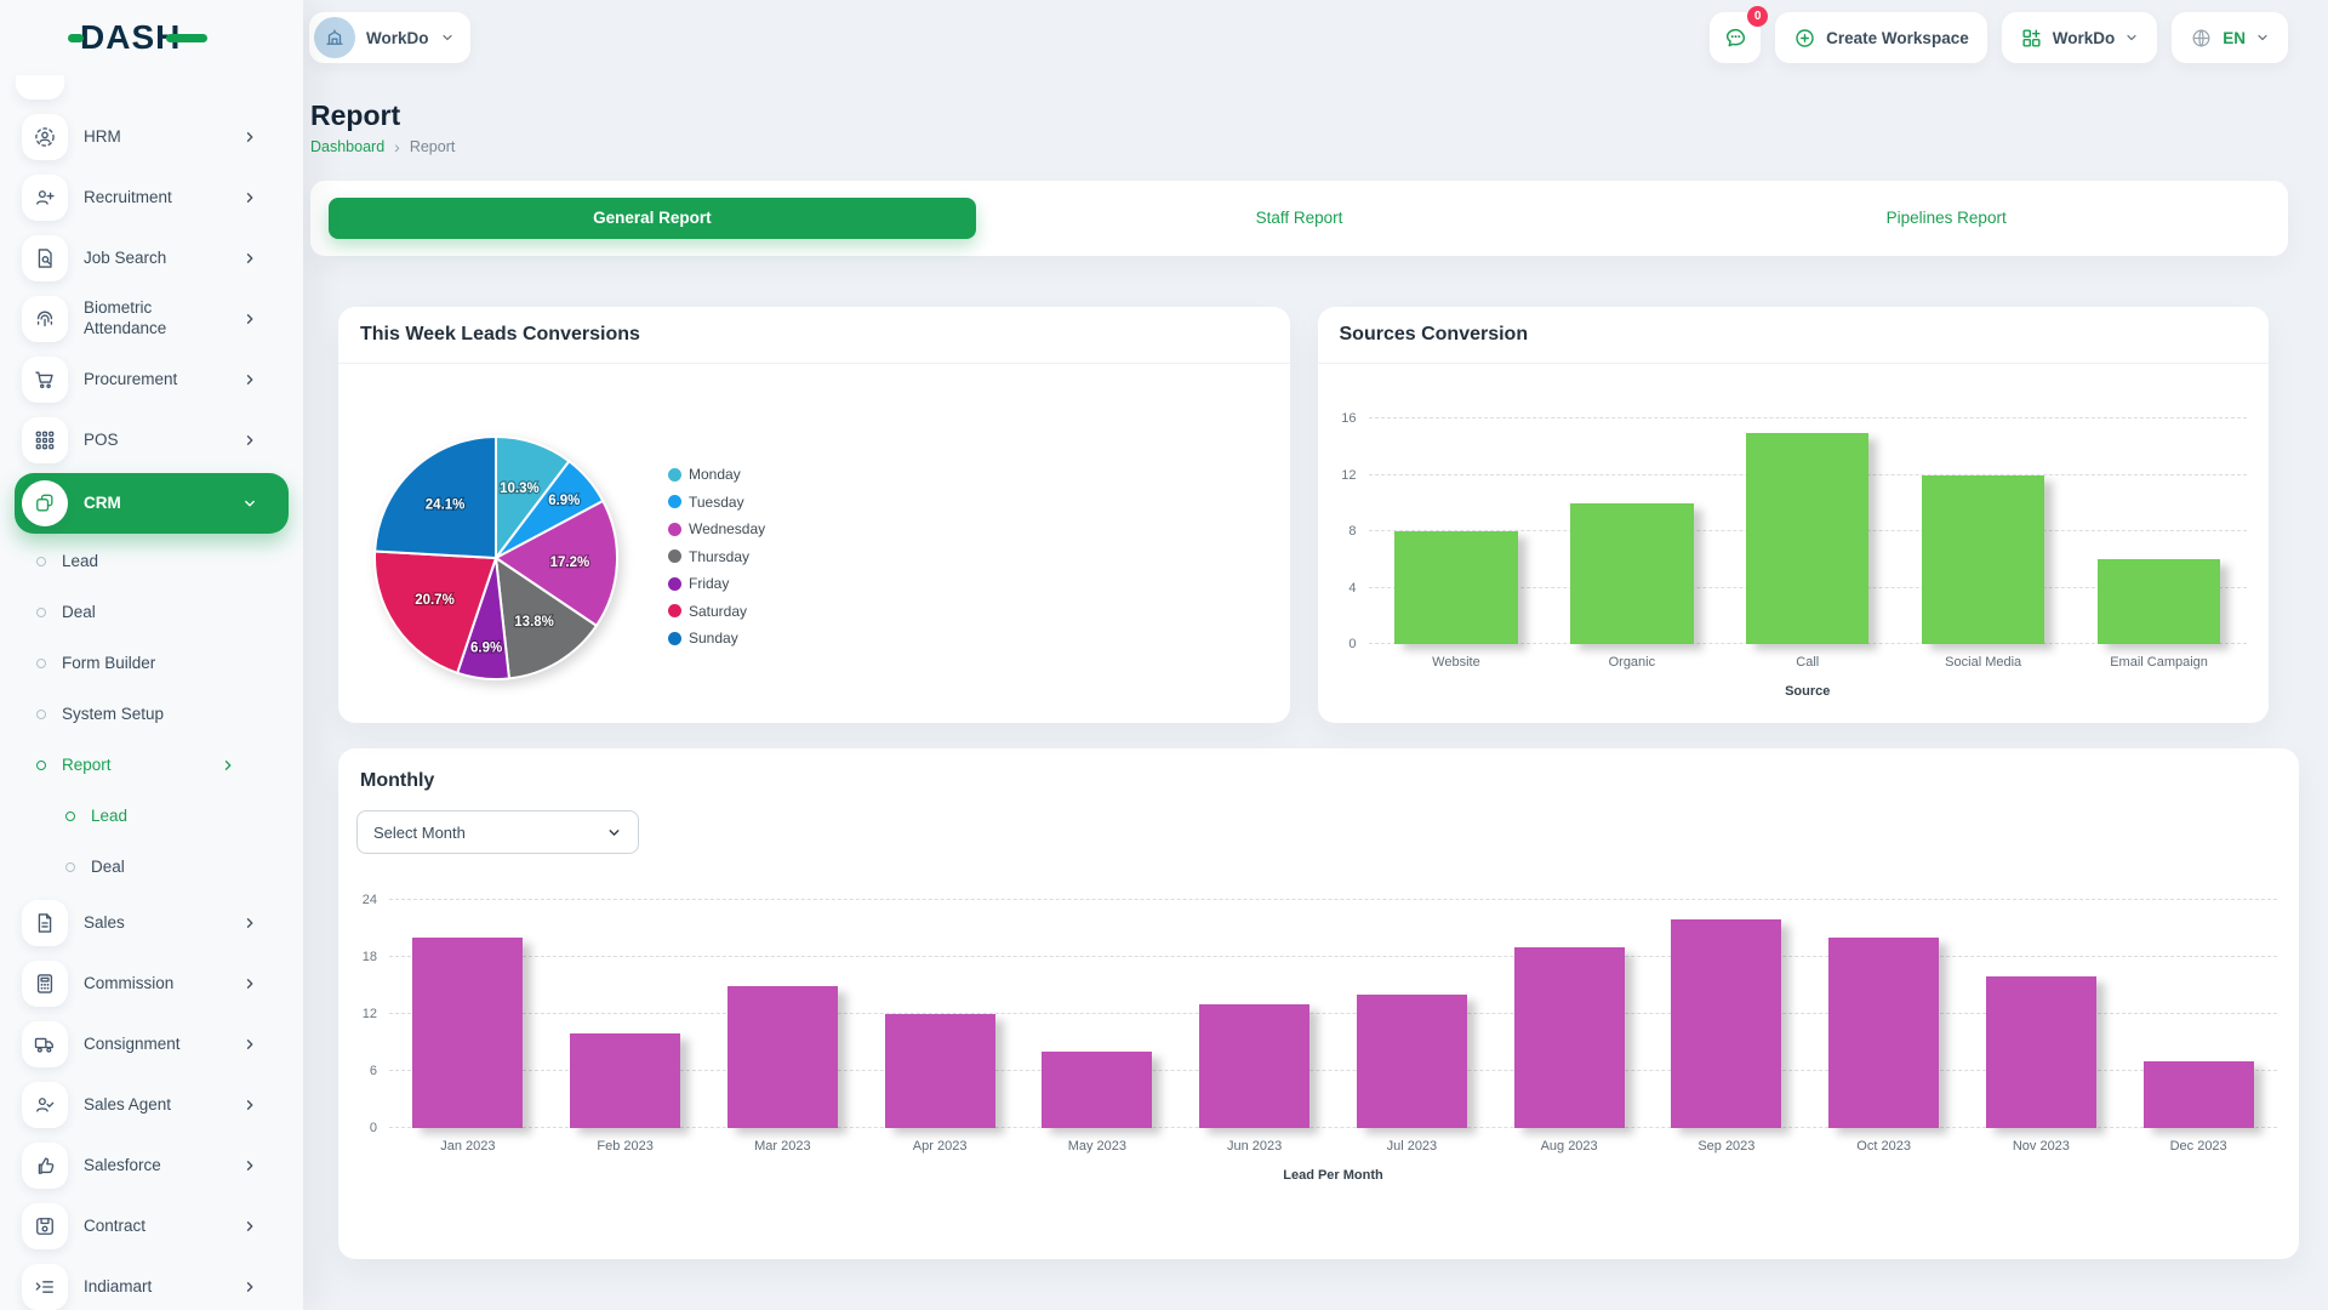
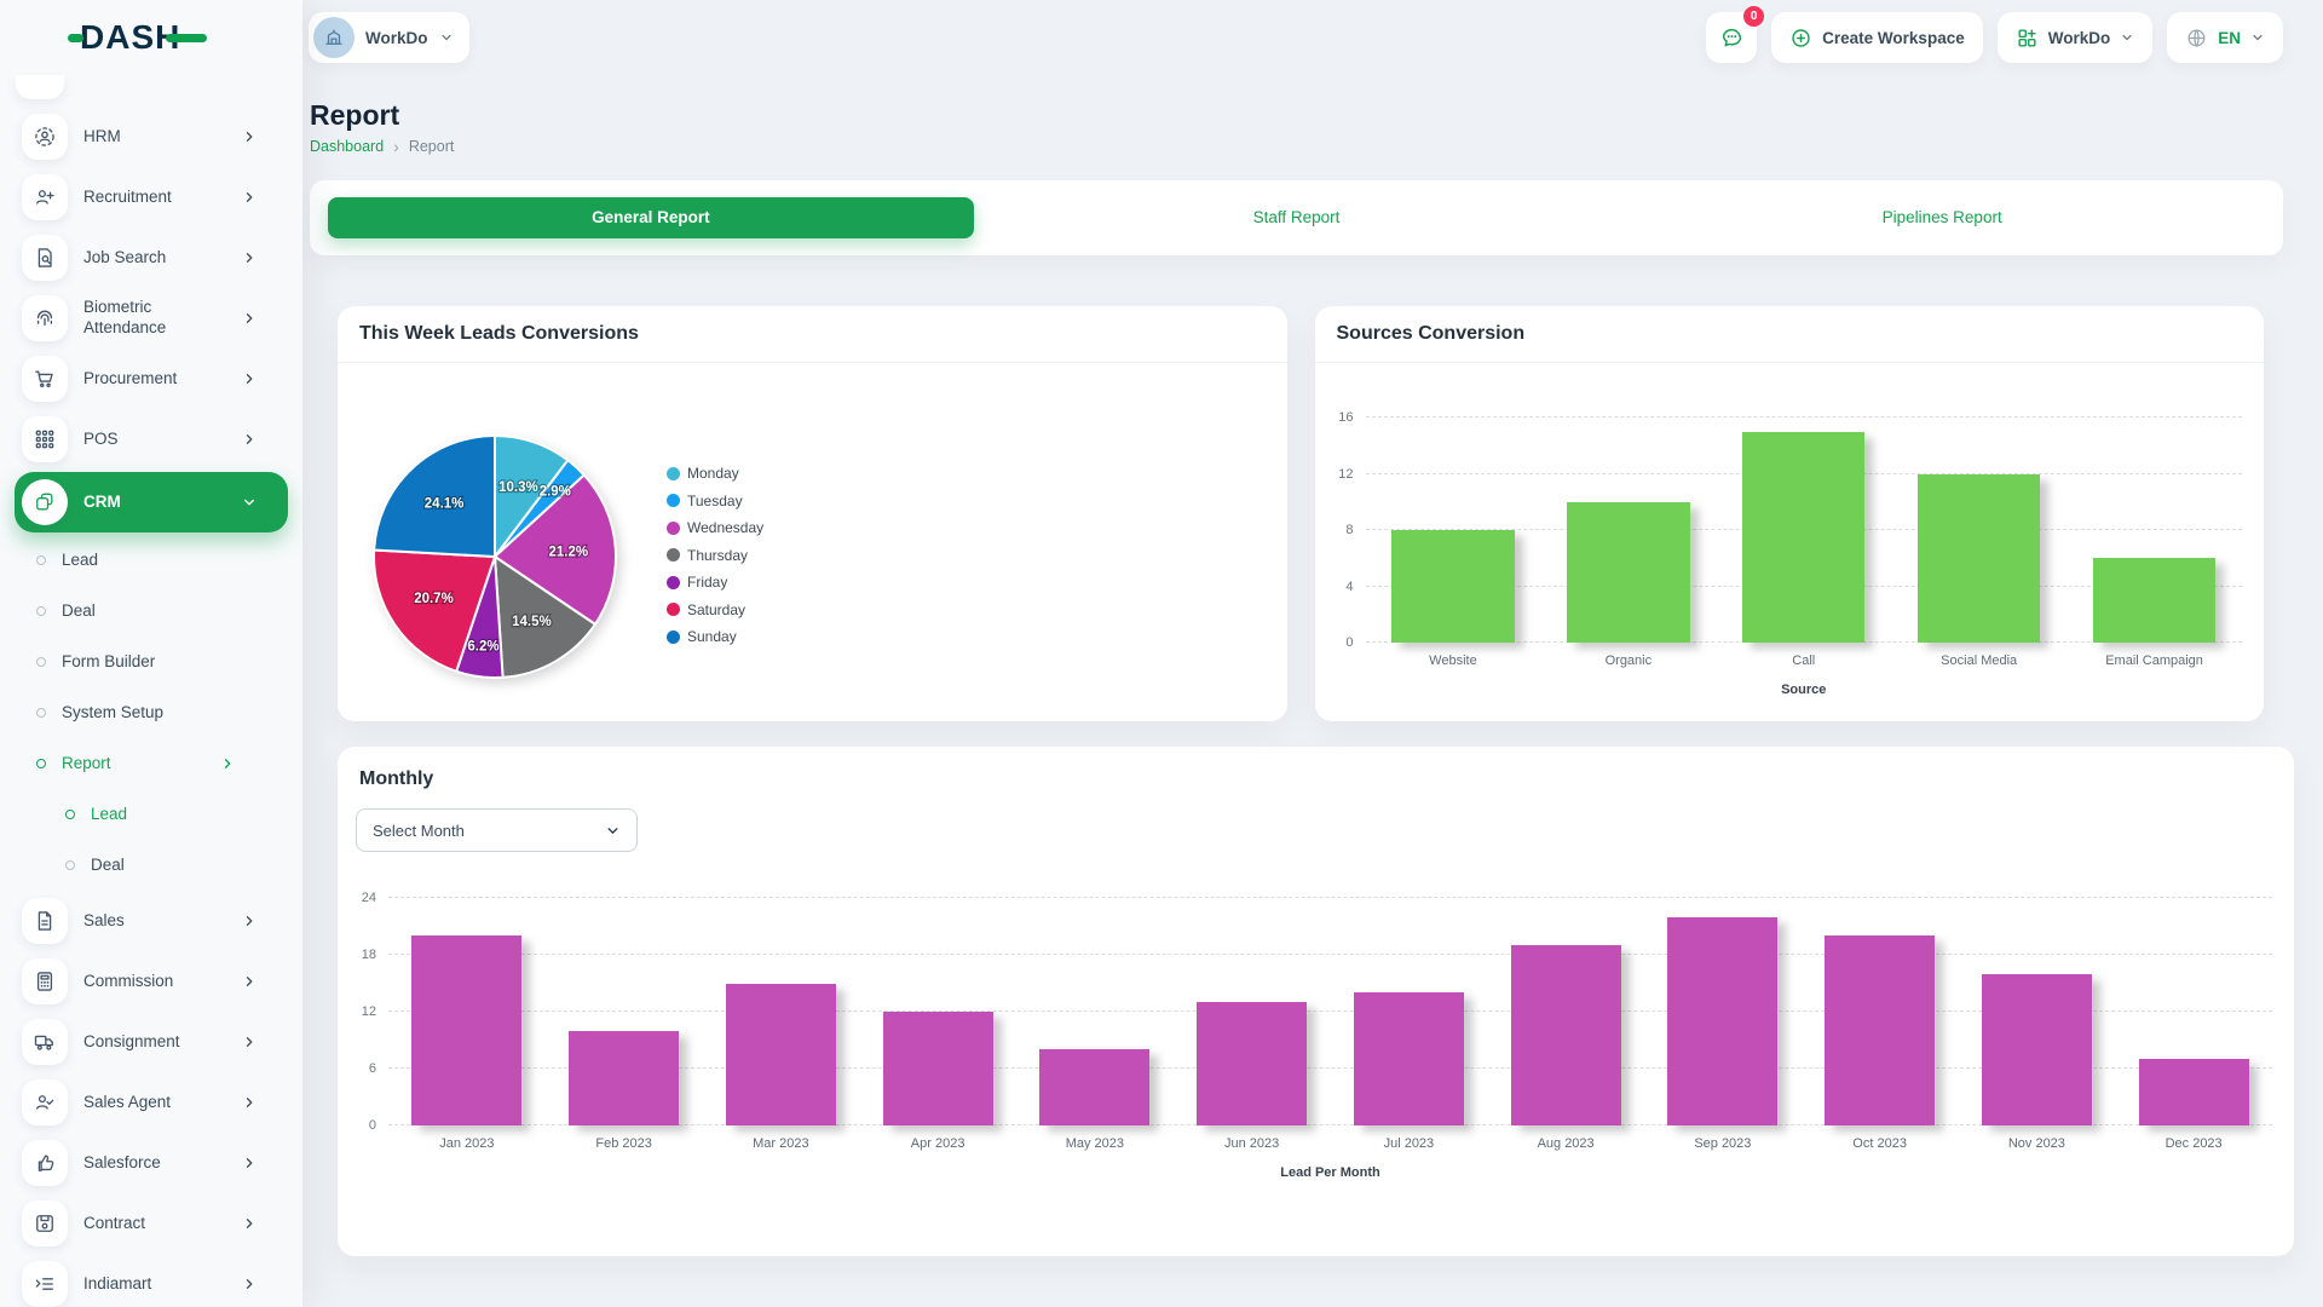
This Week Leads Conversions/Tuesday: 6.9% -> 2.9%
This Week Leads Conversions/Wednesday: 17.2% -> 21.2%
This Week Leads Conversions/Thursday: 13.8% -> 14.5%
This Week Leads Conversions/Friday: 6.9% -> 6.2%
